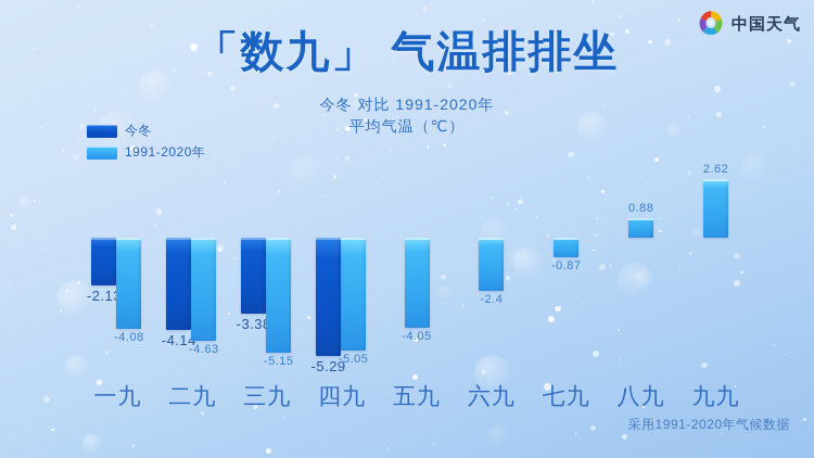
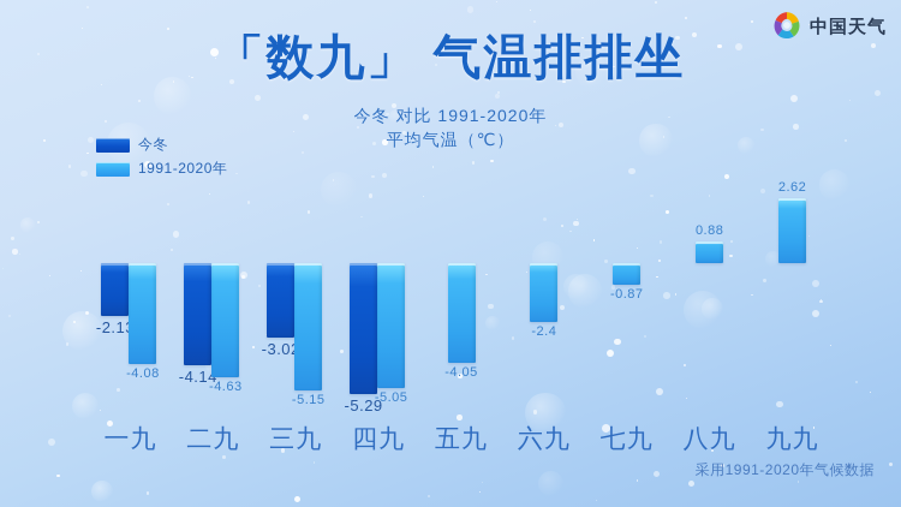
今冬/三九: -3.38 -> -3.02
